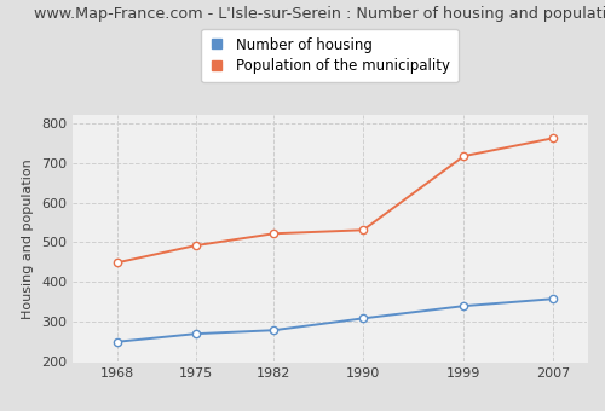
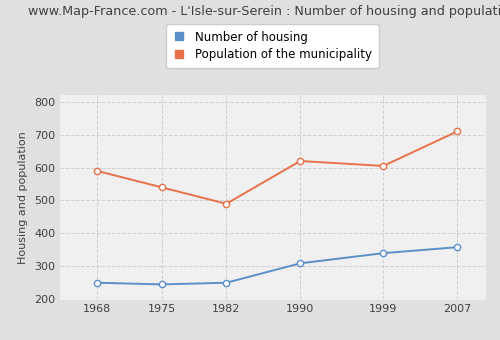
Population of the municipality/1968: 449 -> 590
Number of housing/1975: 270 -> 245
Population of the municipality/1975: 492 -> 540
Number of housing/1982: 279 -> 250
Population of the municipality/1982: 522 -> 490
Population of the municipality/1990: 531 -> 620
Population of the municipality/1999: 717 -> 605
Population of the municipality/2007: 762 -> 710
